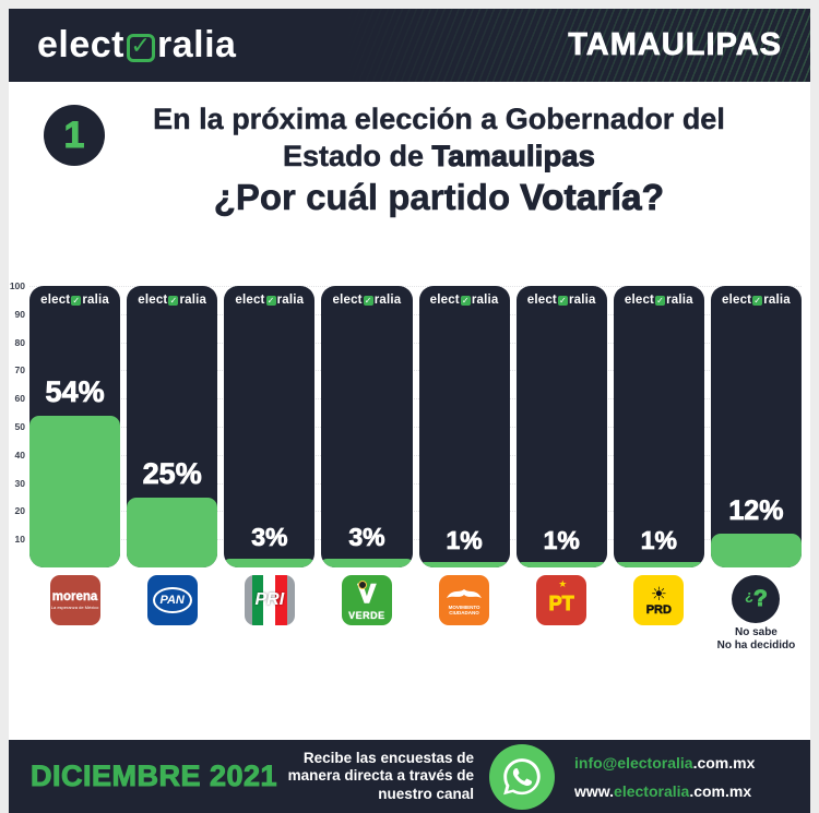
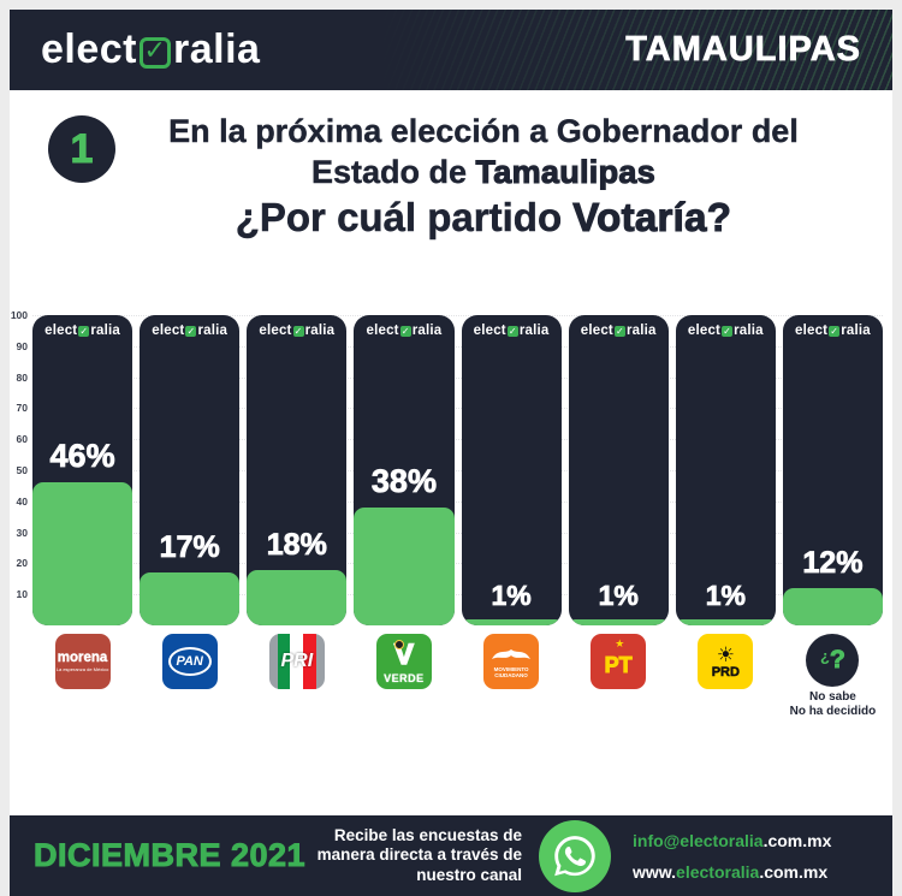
morena: 54% -> 46%
PAN: 25% -> 17%
PRI: 3% -> 18%
VERDE: 3% -> 38%
